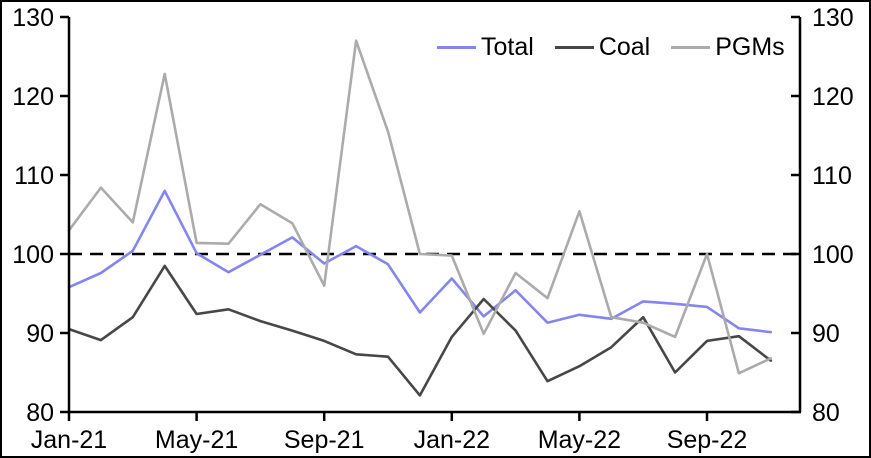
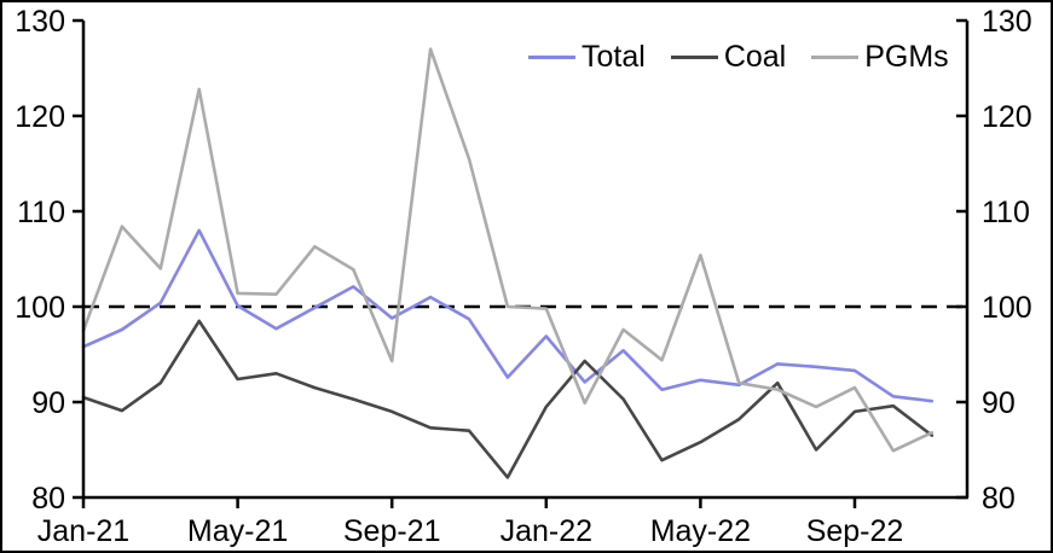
PGMs/Jan-21: 103 -> 98
PGMs/Sep-21: 96 -> 94
PGMs/Sep-22: 100 -> 92
